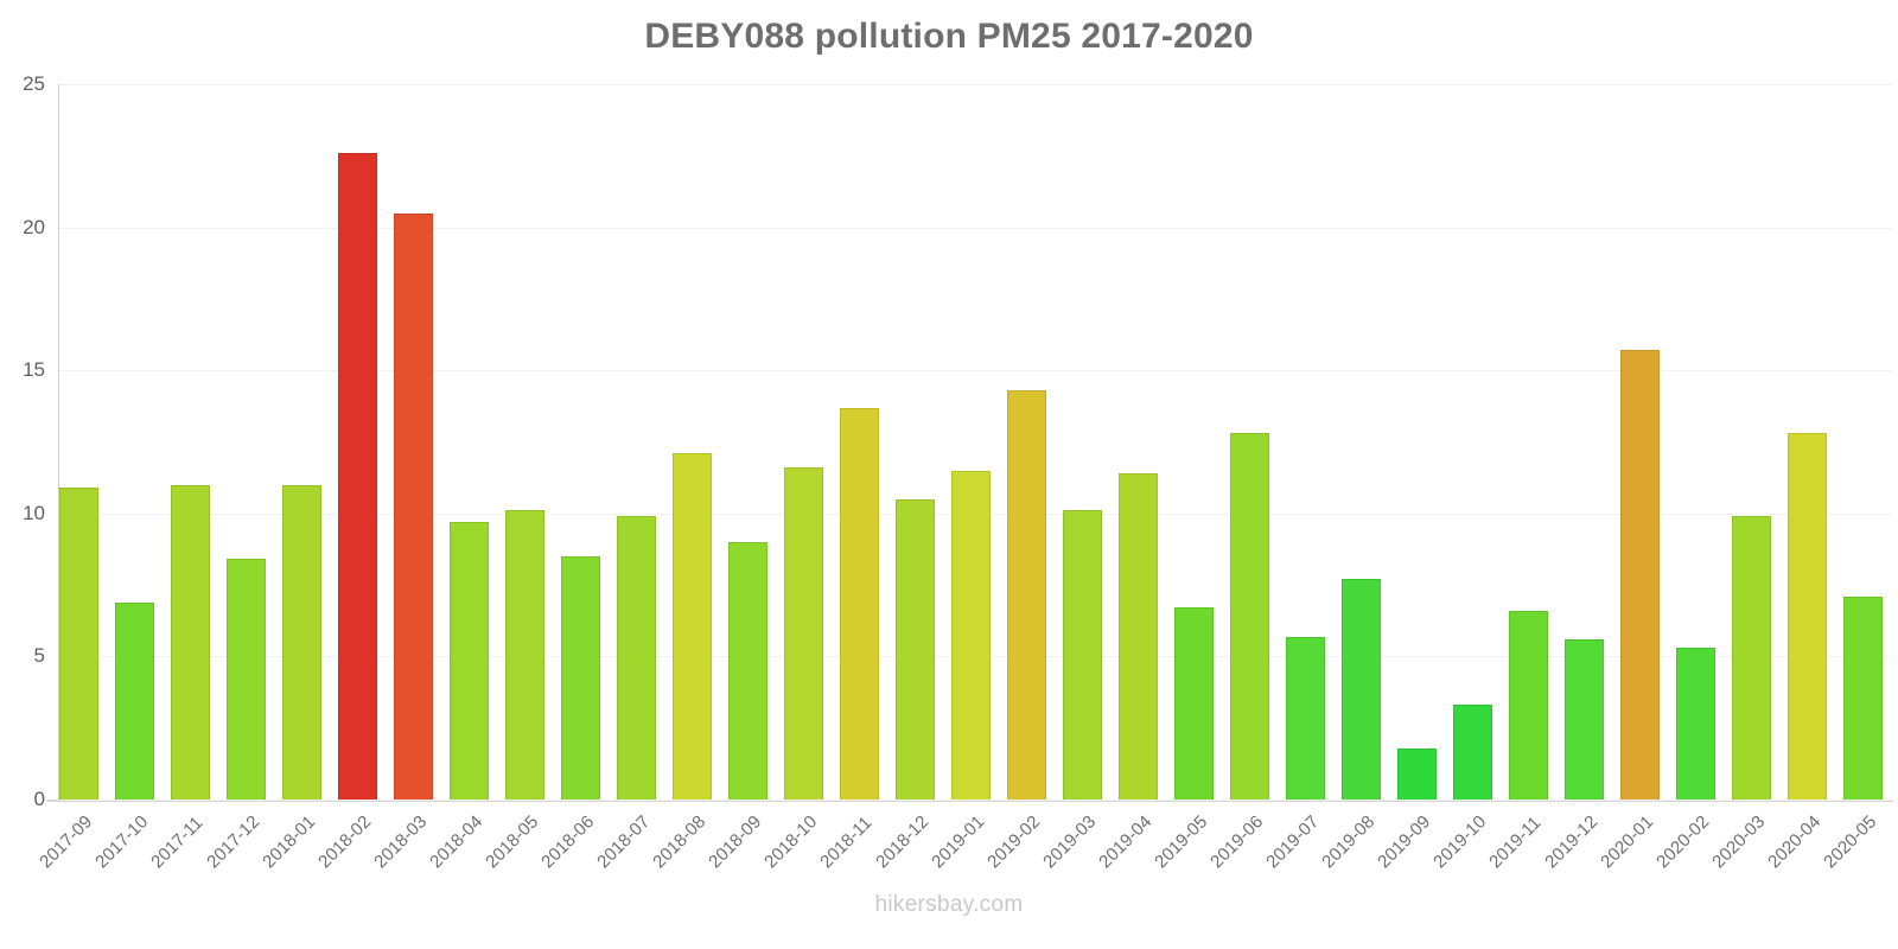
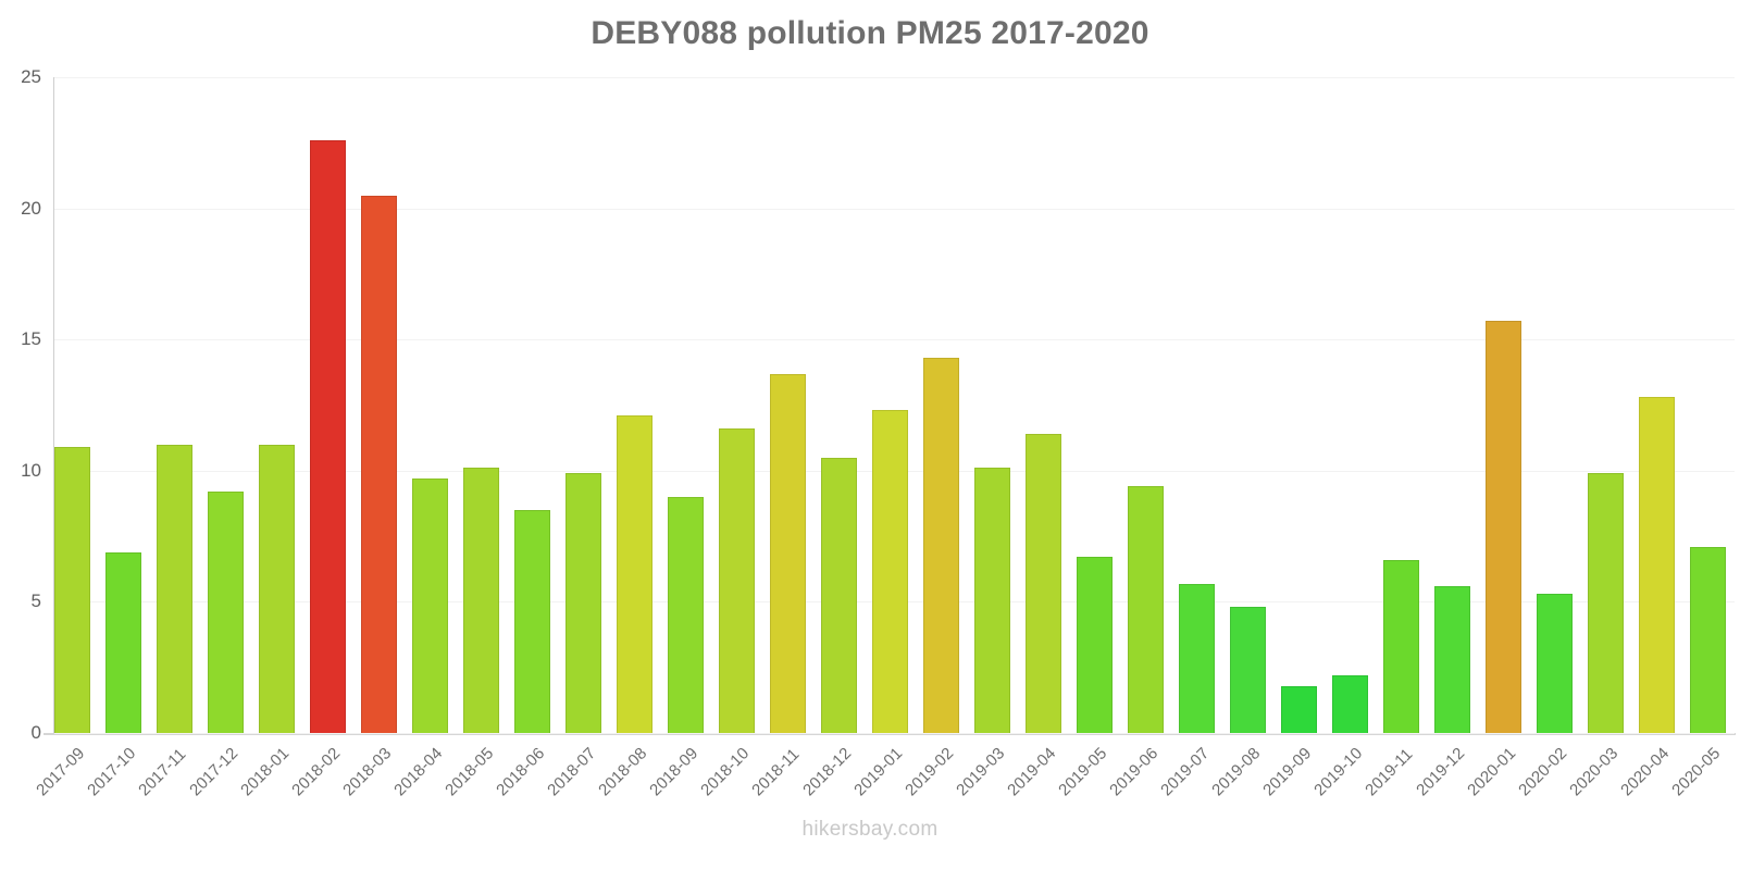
2017-12: 8.4 -> 9.2
2019-01: 11.5 -> 12.3
2019-06: 12.8 -> 9.4
2019-08: 7.7 -> 4.8
2019-10: 3.3 -> 2.2
